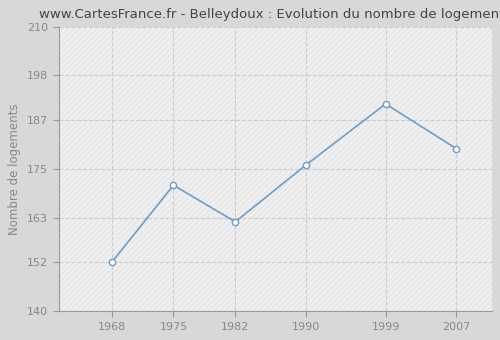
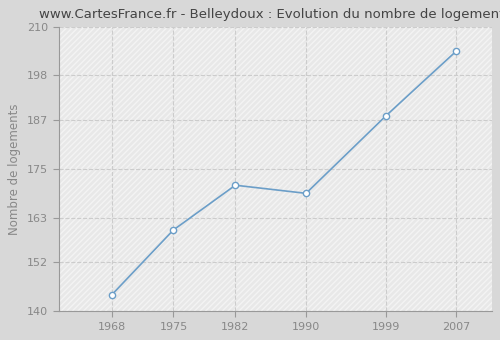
1968: 152 -> 144
1975: 171 -> 160
1982: 162 -> 171
1990: 176 -> 169
1999: 191 -> 188
2007: 180 -> 204
